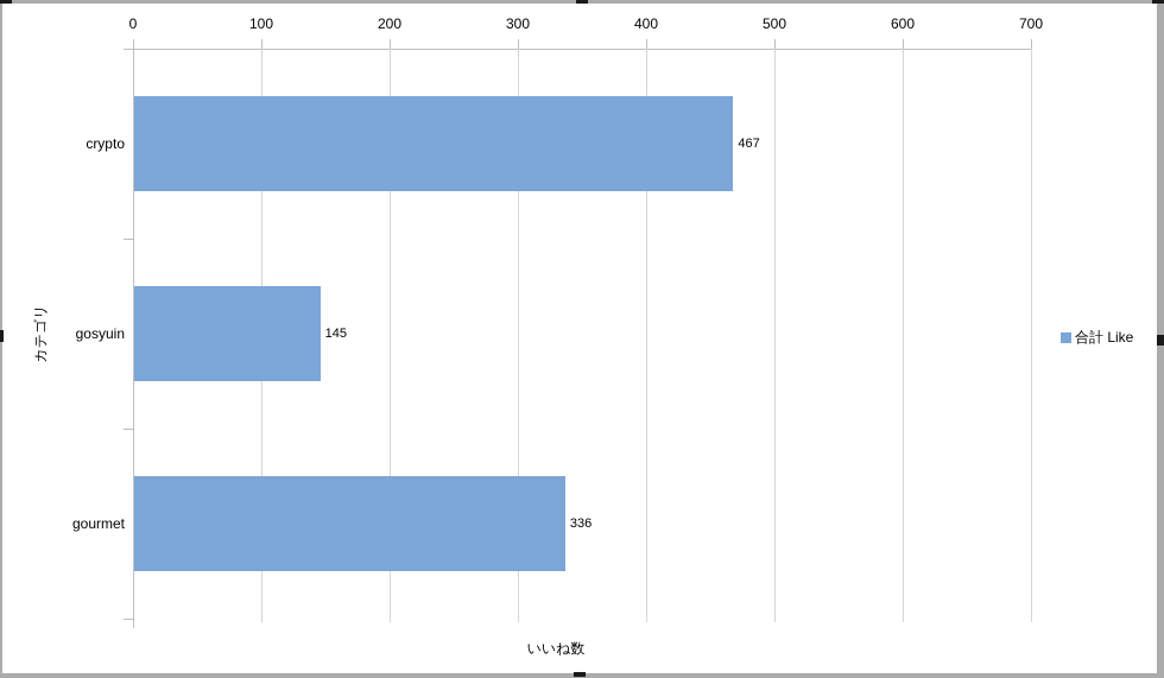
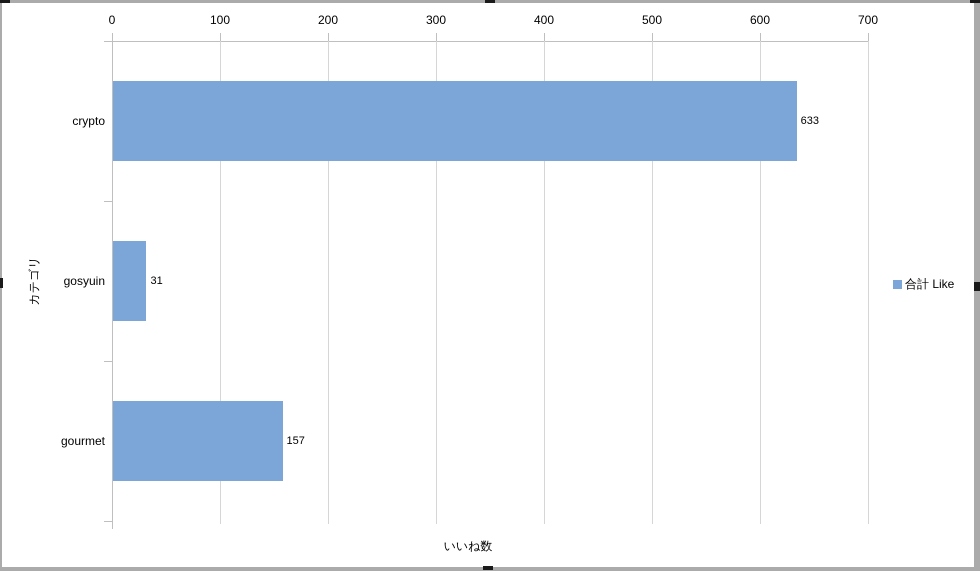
crypto: 467 -> 633
gosyuin: 145 -> 31
gourmet: 336 -> 157
